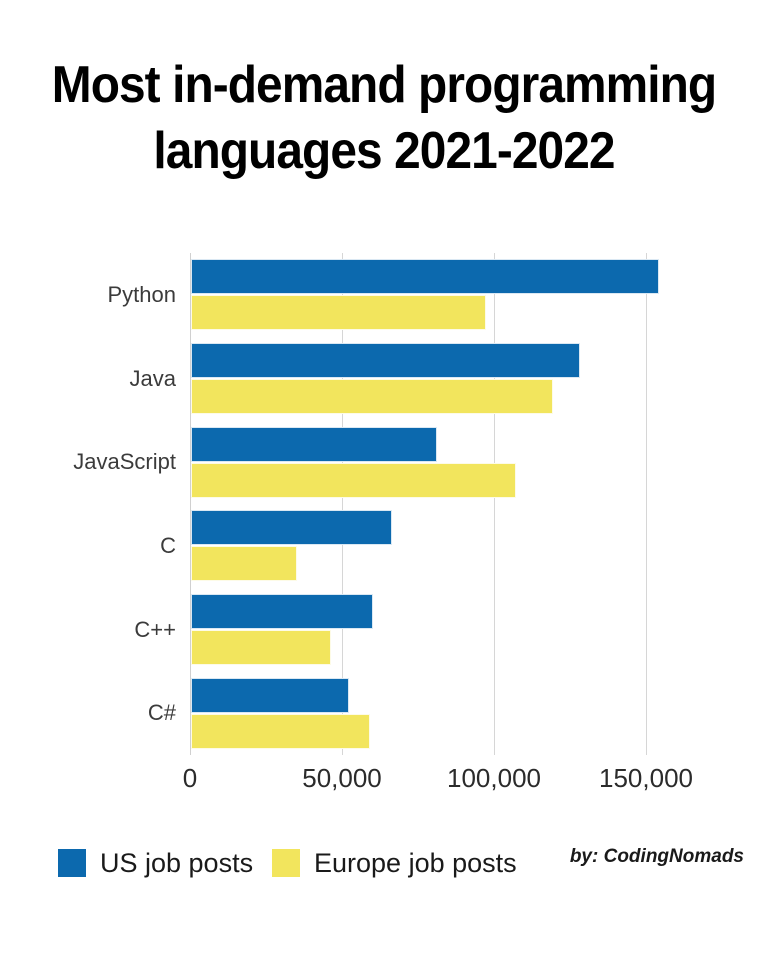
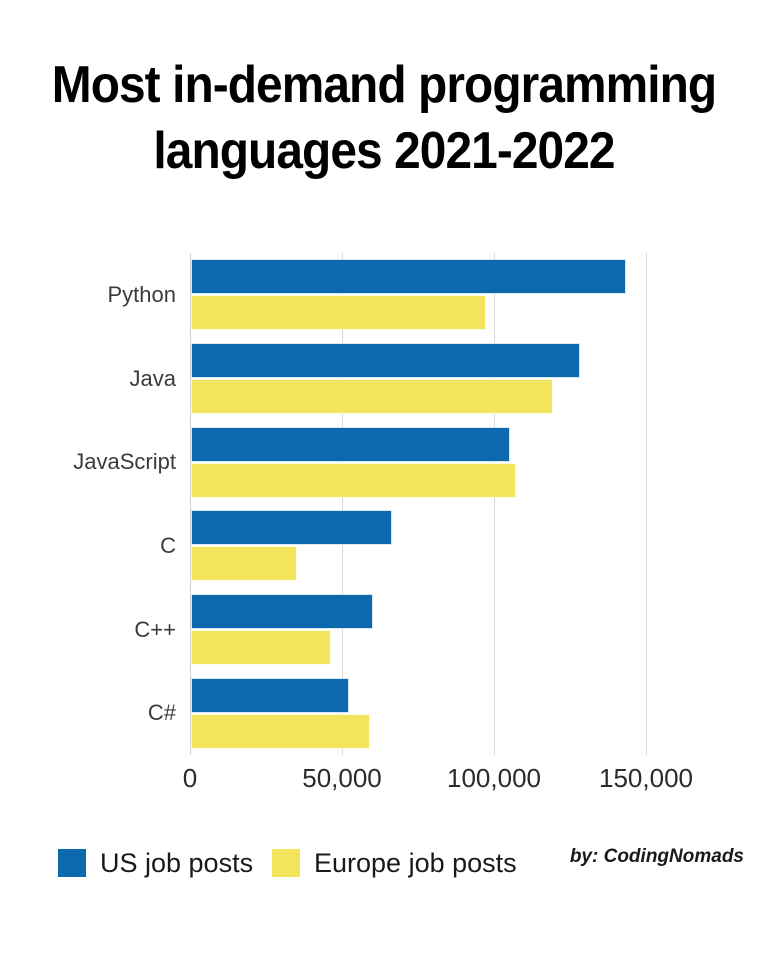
US job posts/Python: 154000 -> 143000
US job posts/JavaScript: 81000 -> 105000
